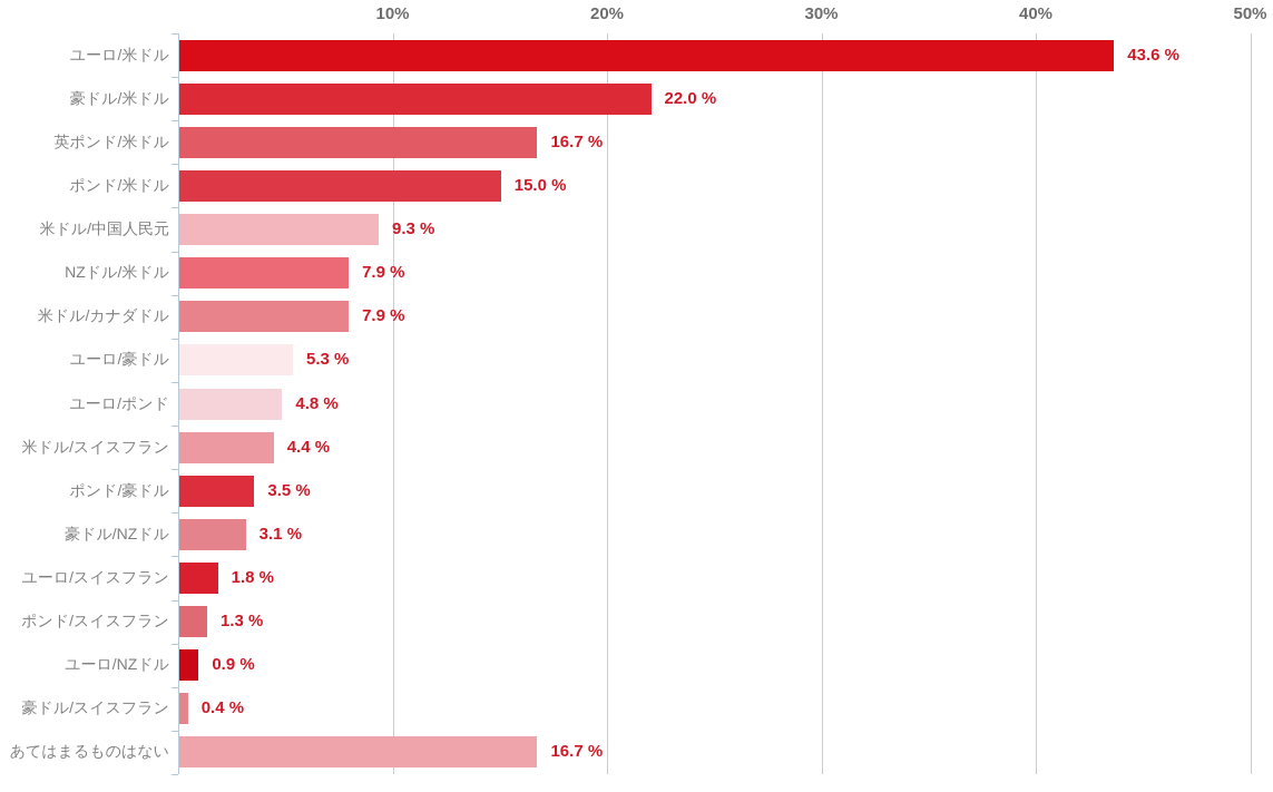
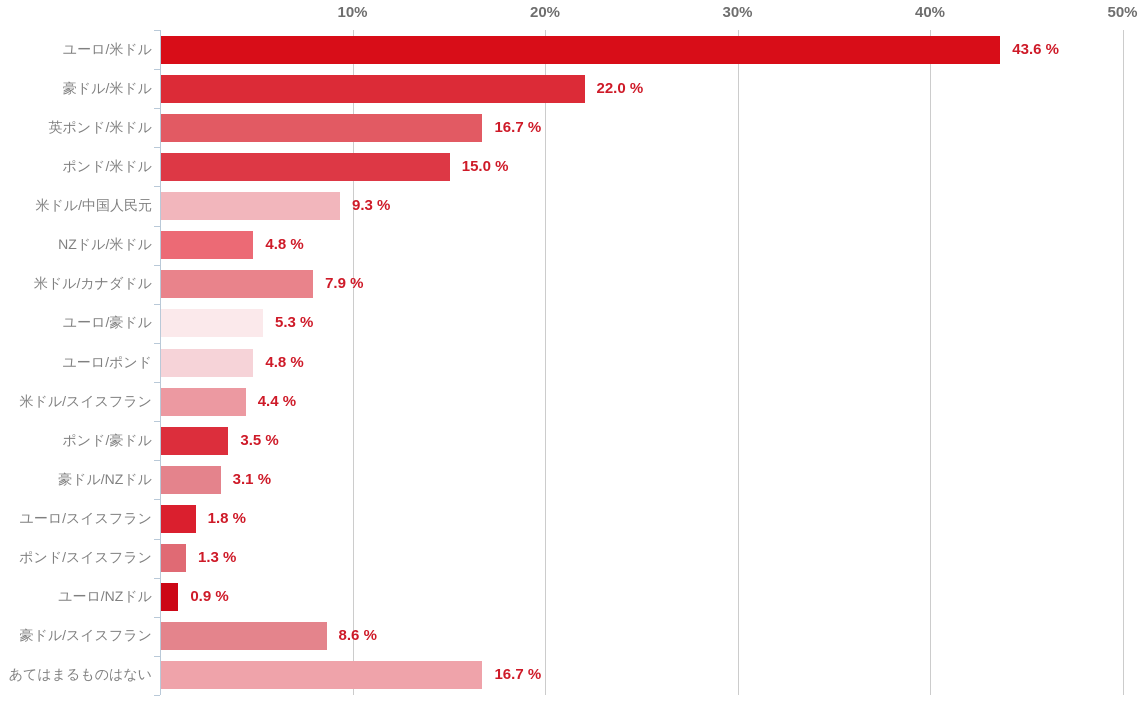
NZドル/米ドル: 7.9 -> 4.8
豪ドル/スイスフラン: 0.4 -> 8.6
